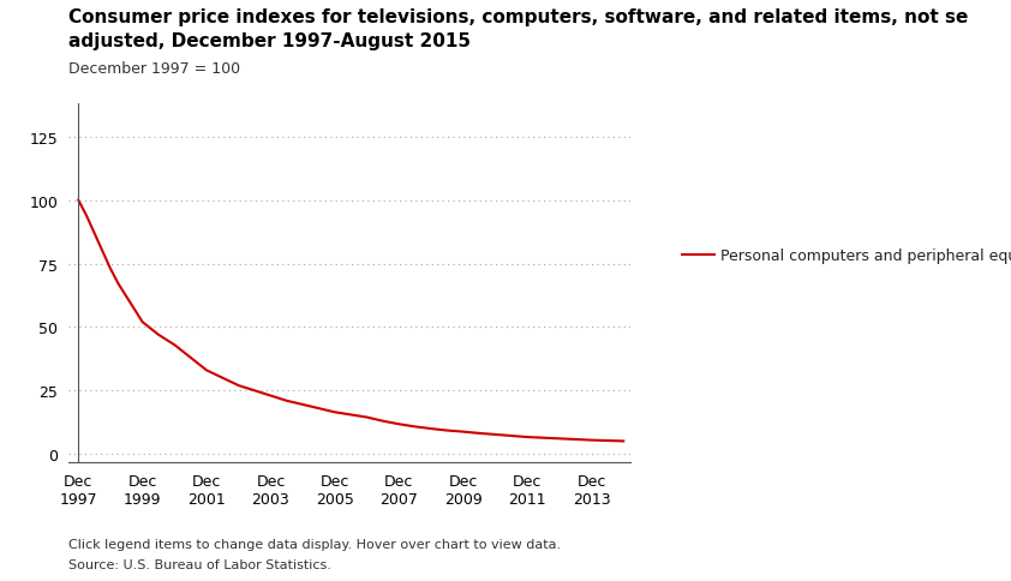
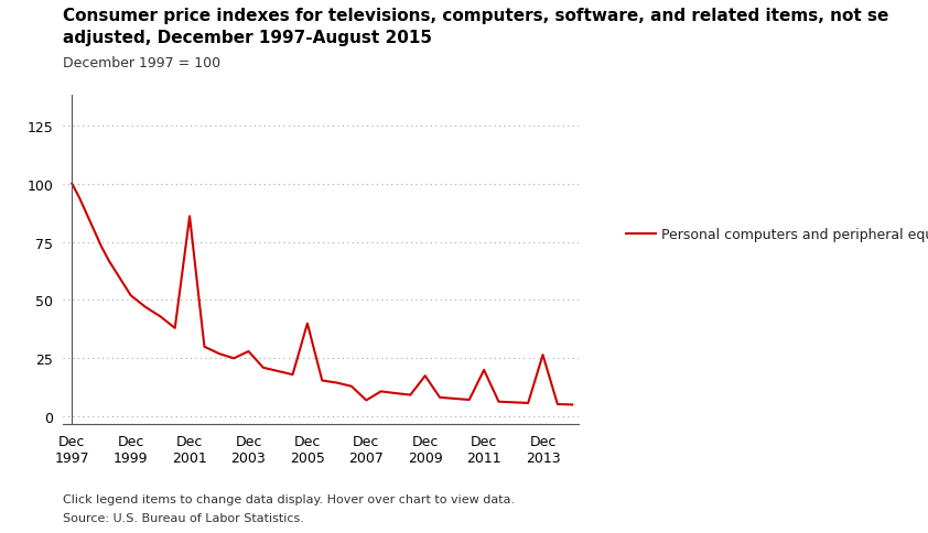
Dec 2001: 33.0 -> 86.0
Dec 2003: 23.0 -> 28.0
Dec 2005: 16.5 -> 40.0
Dec 2007: 11.8 -> 7.0
Dec 2009: 8.8 -> 17.5
Dec 2011: 6.7 -> 20.0
Dec 2013: 5.5 -> 26.5
